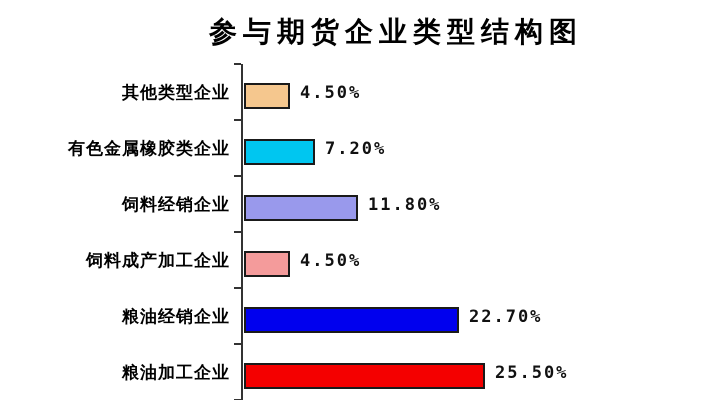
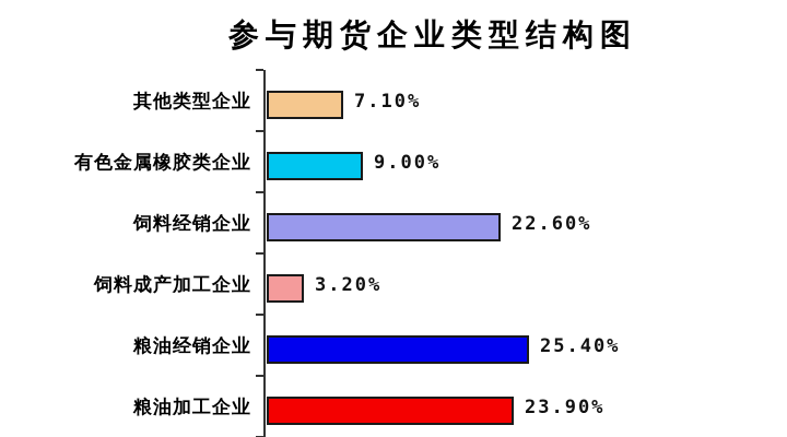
其他类型企业: 4.50% -> 7.10%
有色金属橡胶类企业: 7.20% -> 9.00%
饲料经销企业: 11.80% -> 22.60%
饲料成产加工企业: 4.50% -> 3.20%
粮油经销企业: 22.70% -> 25.40%
粮油加工企业: 25.50% -> 23.90%
